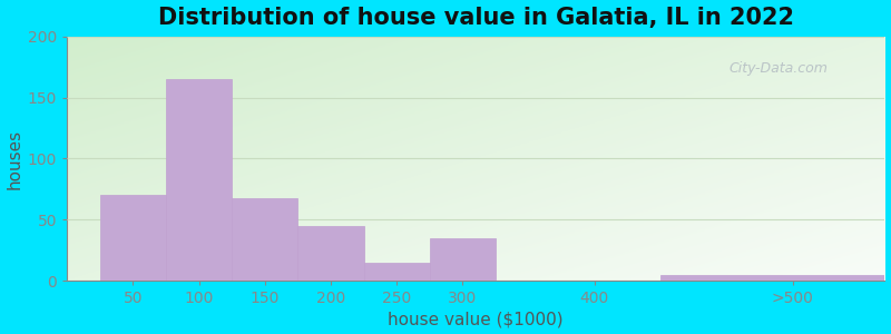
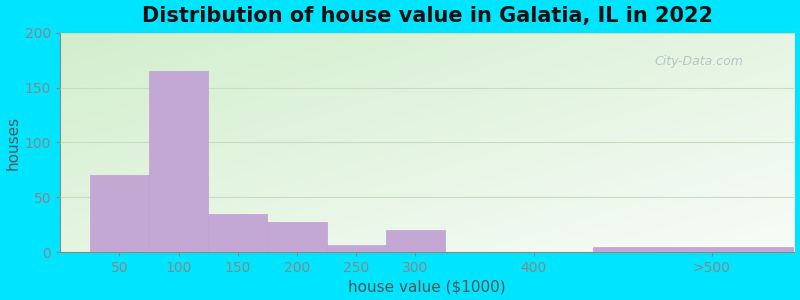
150: 68 -> 35
200: 45 -> 28
250: 15 -> 7
300: 35 -> 20
